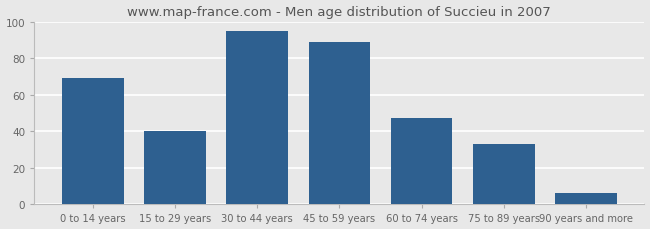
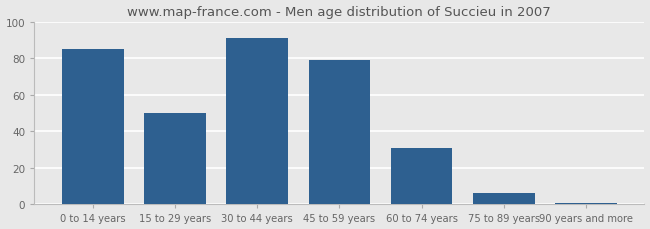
0 to 14 years: 69 -> 85
15 to 29 years: 40 -> 50
30 to 44 years: 95 -> 91
45 to 59 years: 89 -> 79
60 to 74 years: 47 -> 31
75 to 89 years: 33 -> 6
90 years and more: 6 -> 1
